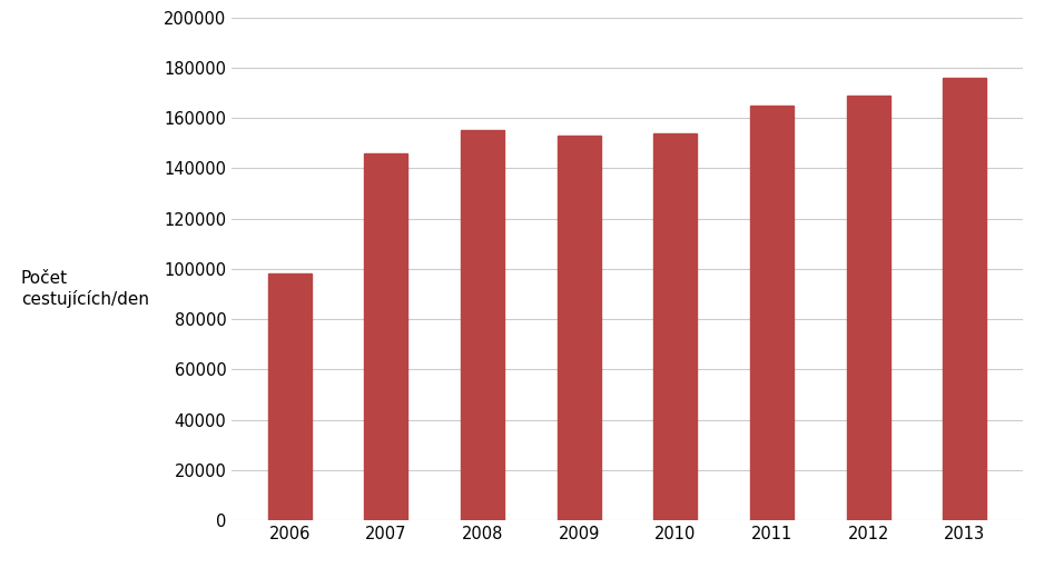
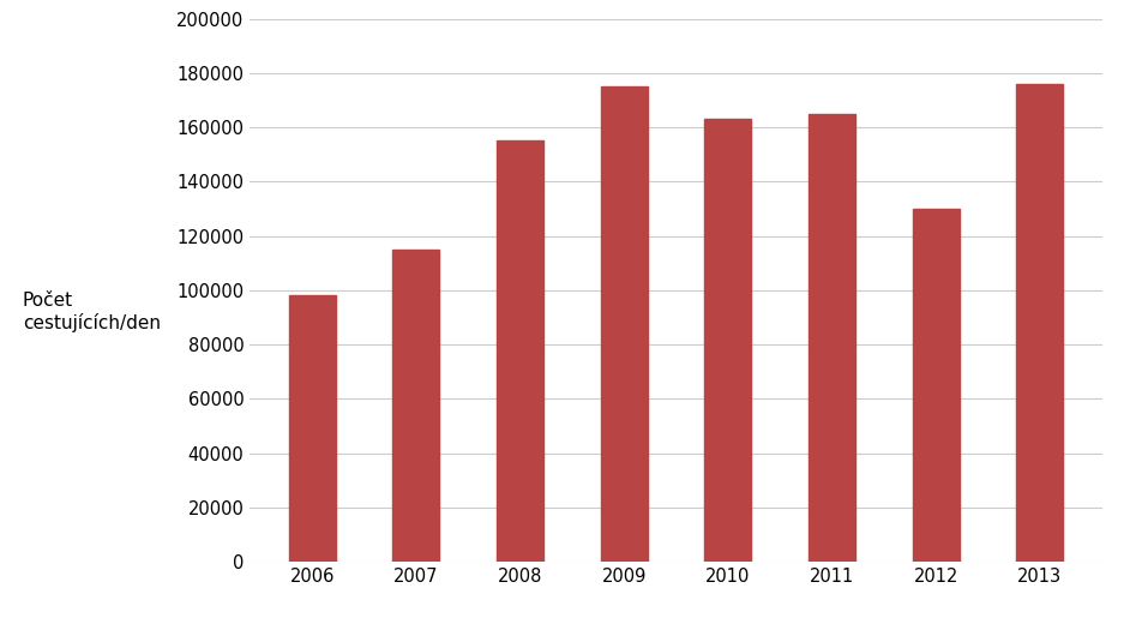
2007: 146000 -> 115000
2009: 153000 -> 175000
2010: 154000 -> 163000
2012: 169000 -> 130000
